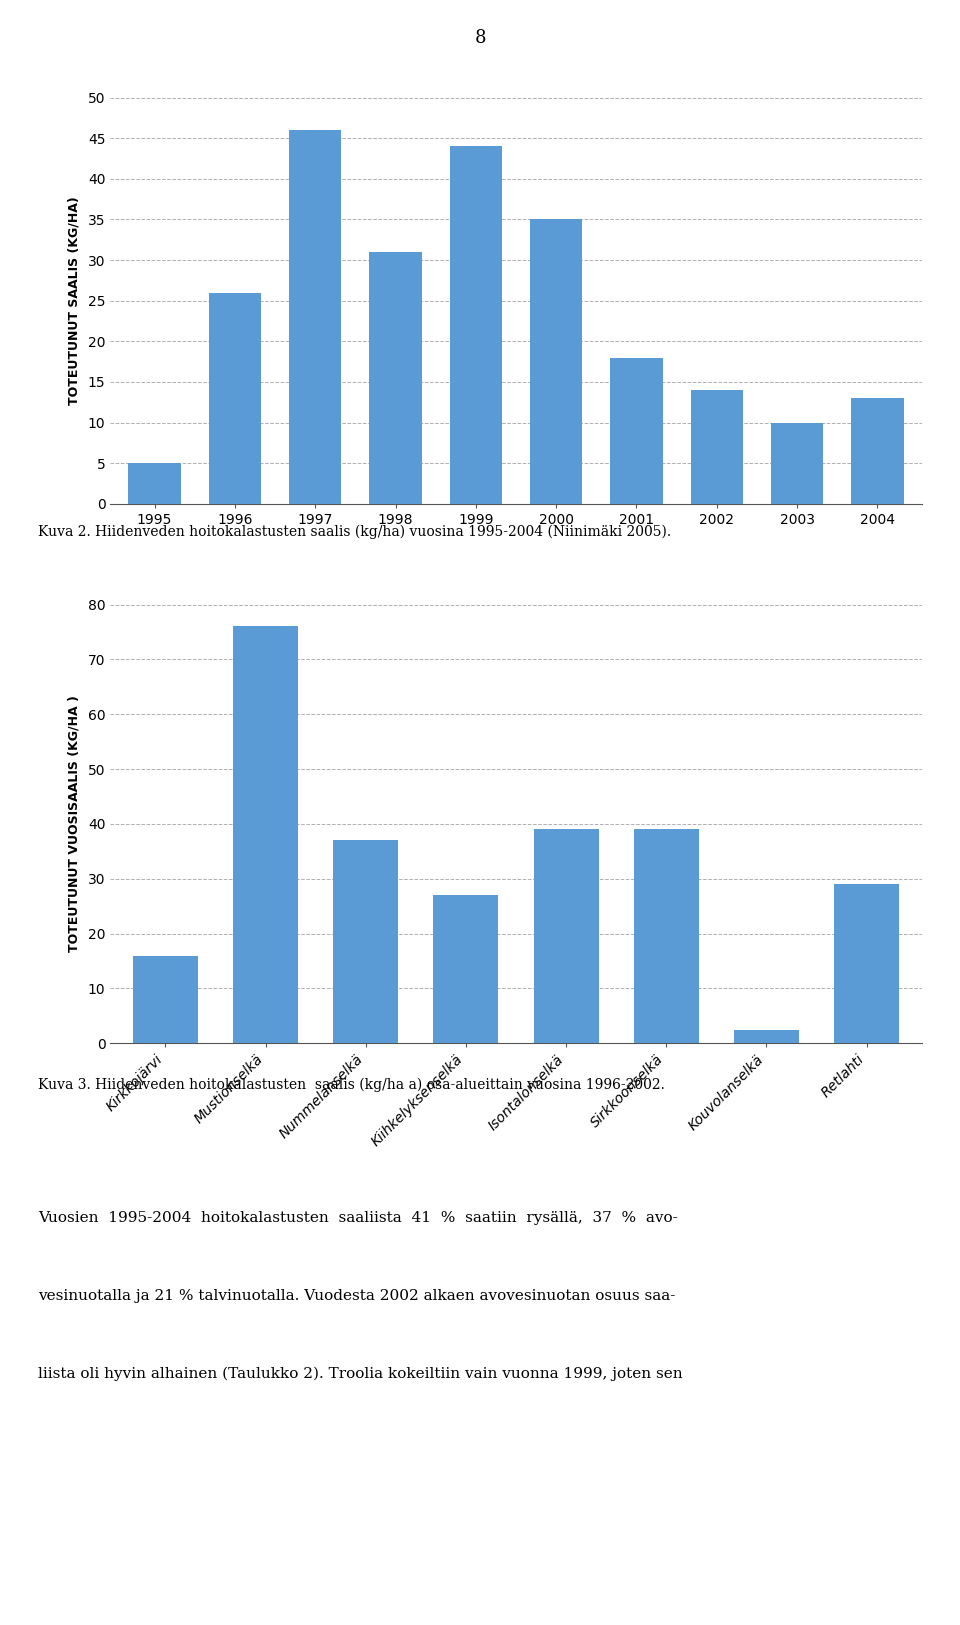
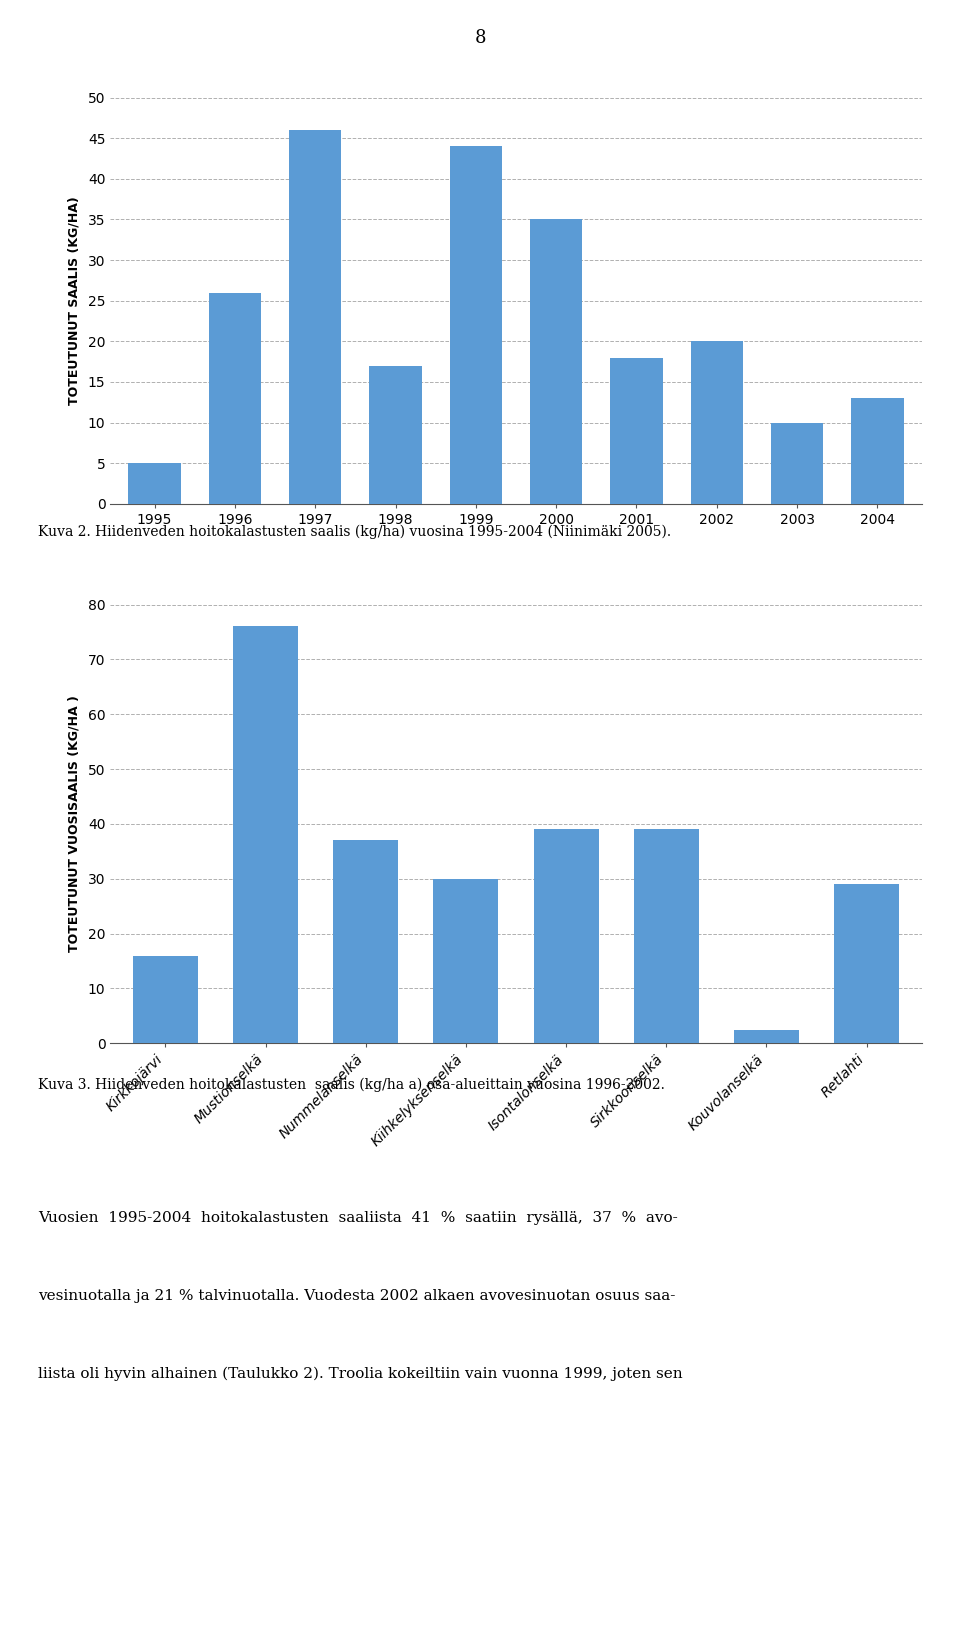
1998: 31 -> 17
2002: 14 -> 20
Kiihkelyksenselkä: 27.0 -> 30.0
